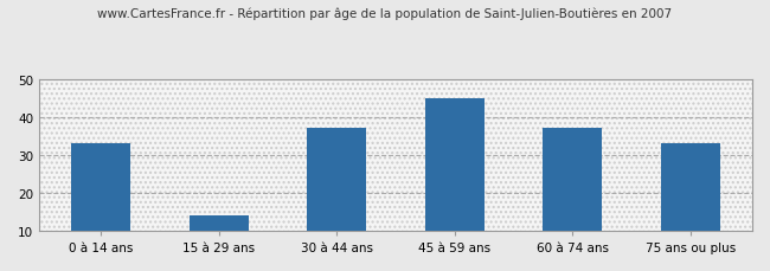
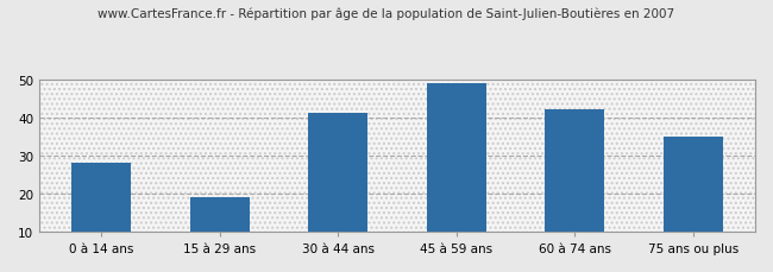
0 à 14 ans: 33 -> 28
15 à 29 ans: 14 -> 19
30 à 44 ans: 37 -> 41
45 à 59 ans: 45 -> 49
60 à 74 ans: 37 -> 42
75 ans ou plus: 33 -> 35
